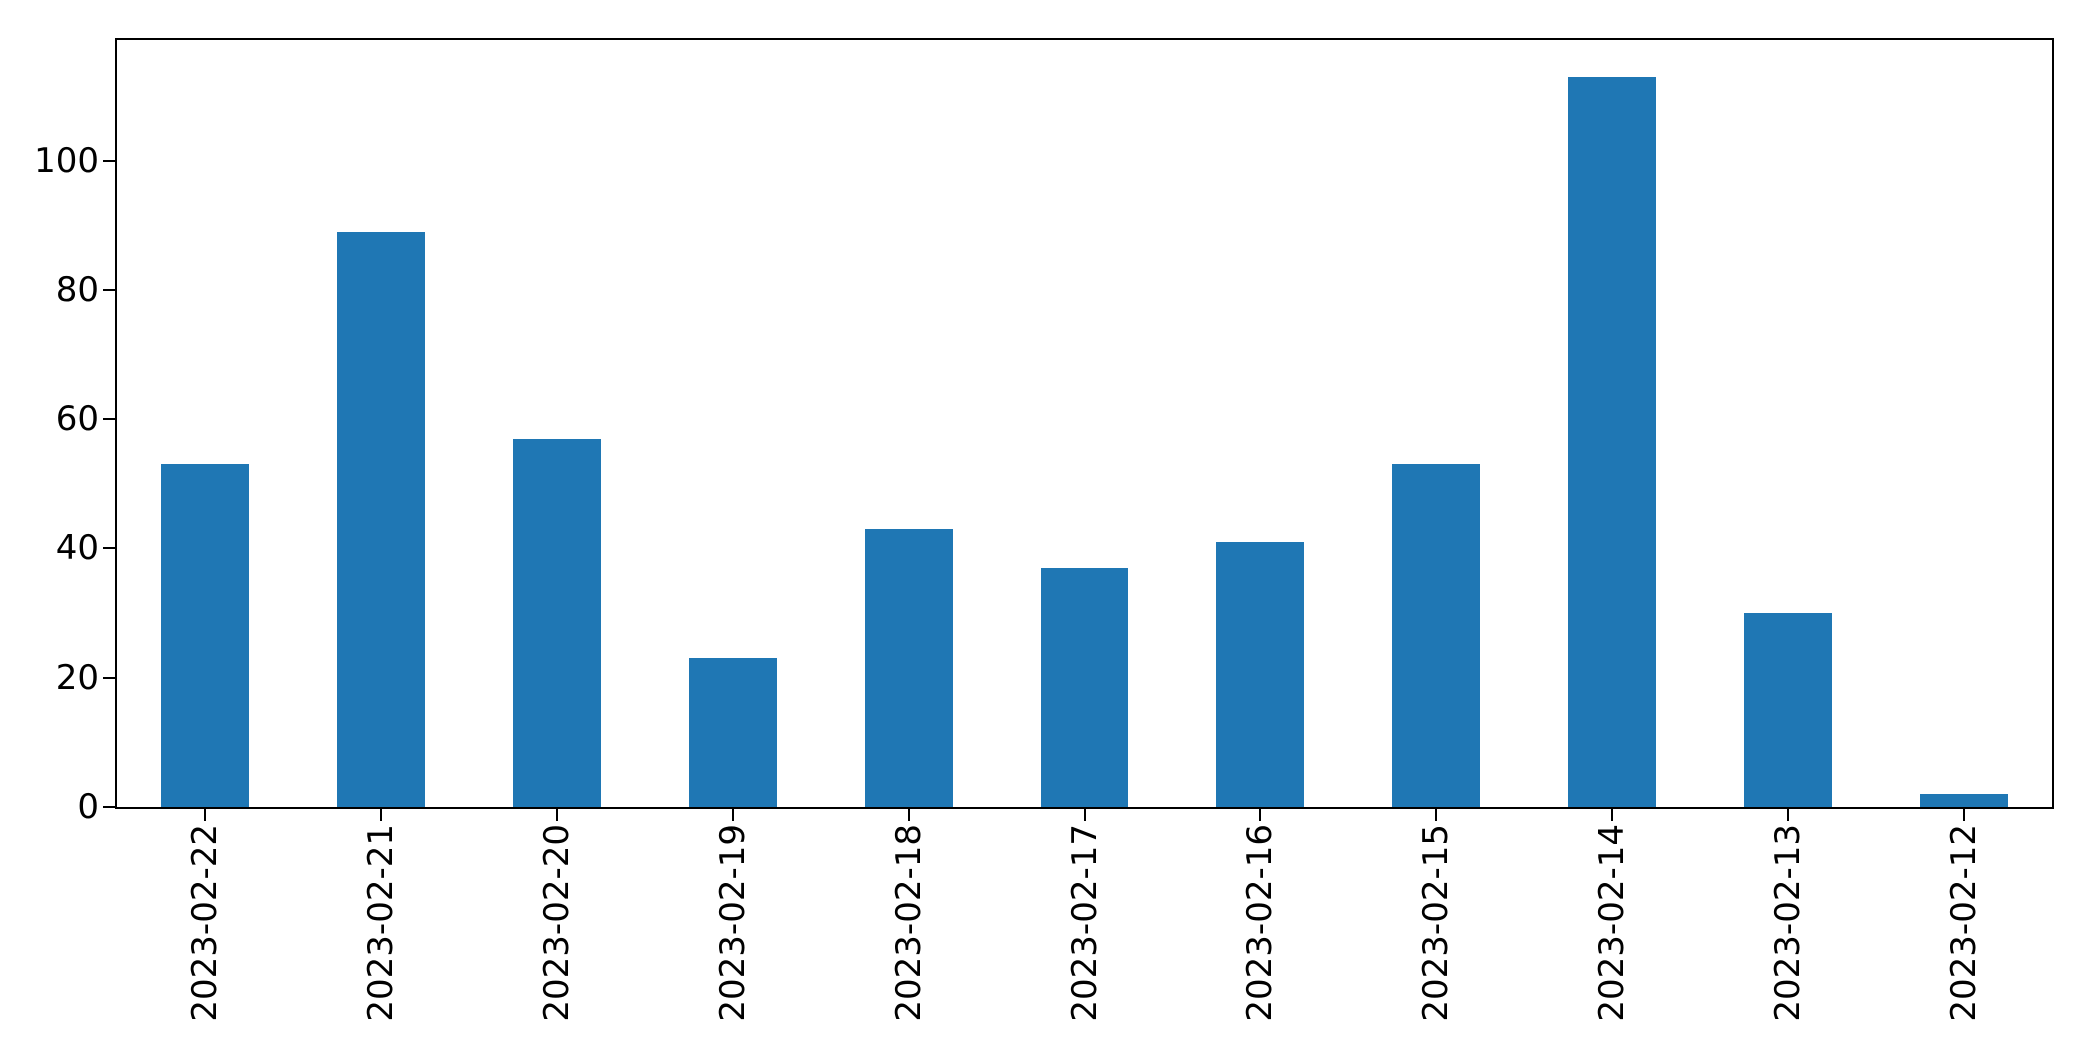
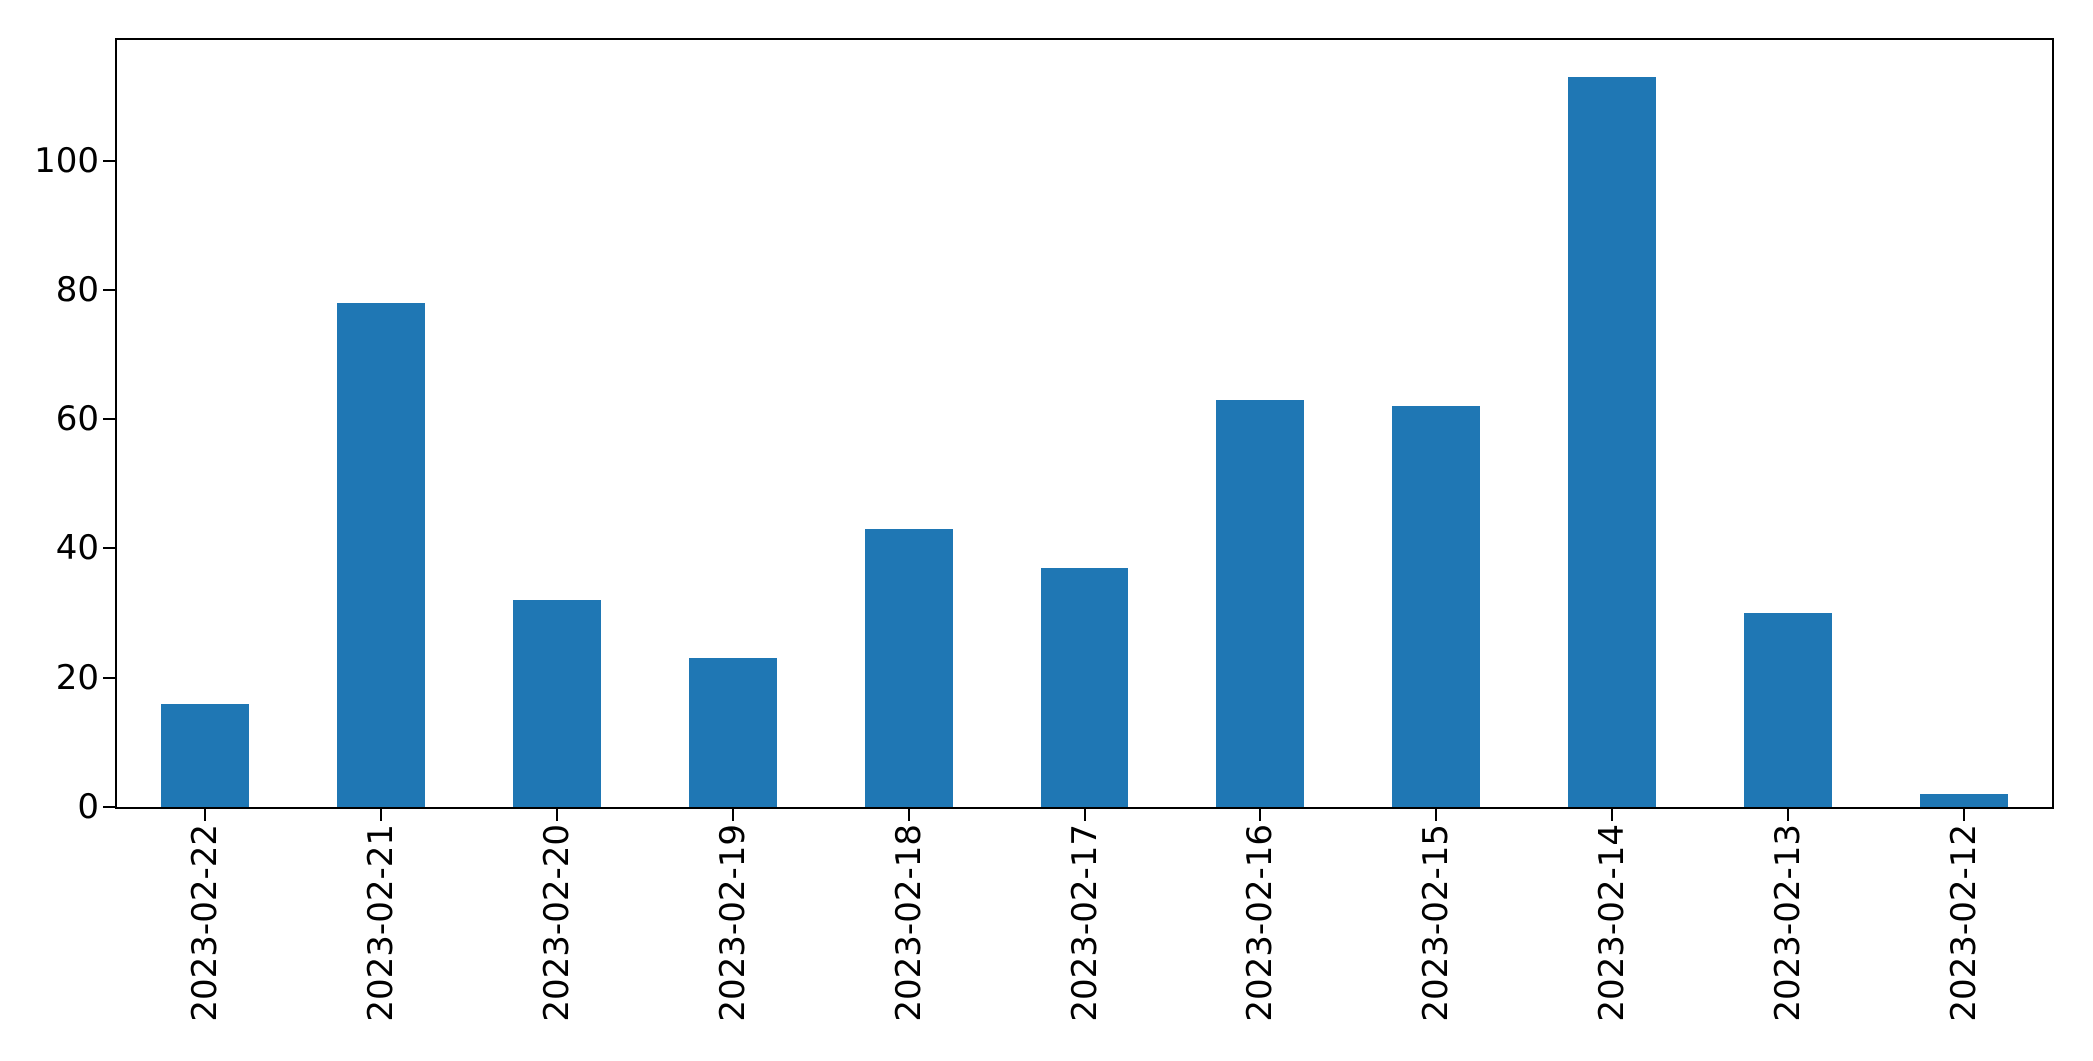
2023-02-22: 53 -> 16
2023-02-21: 89 -> 78
2023-02-20: 57 -> 32
2023-02-16: 41 -> 63
2023-02-15: 53 -> 62
